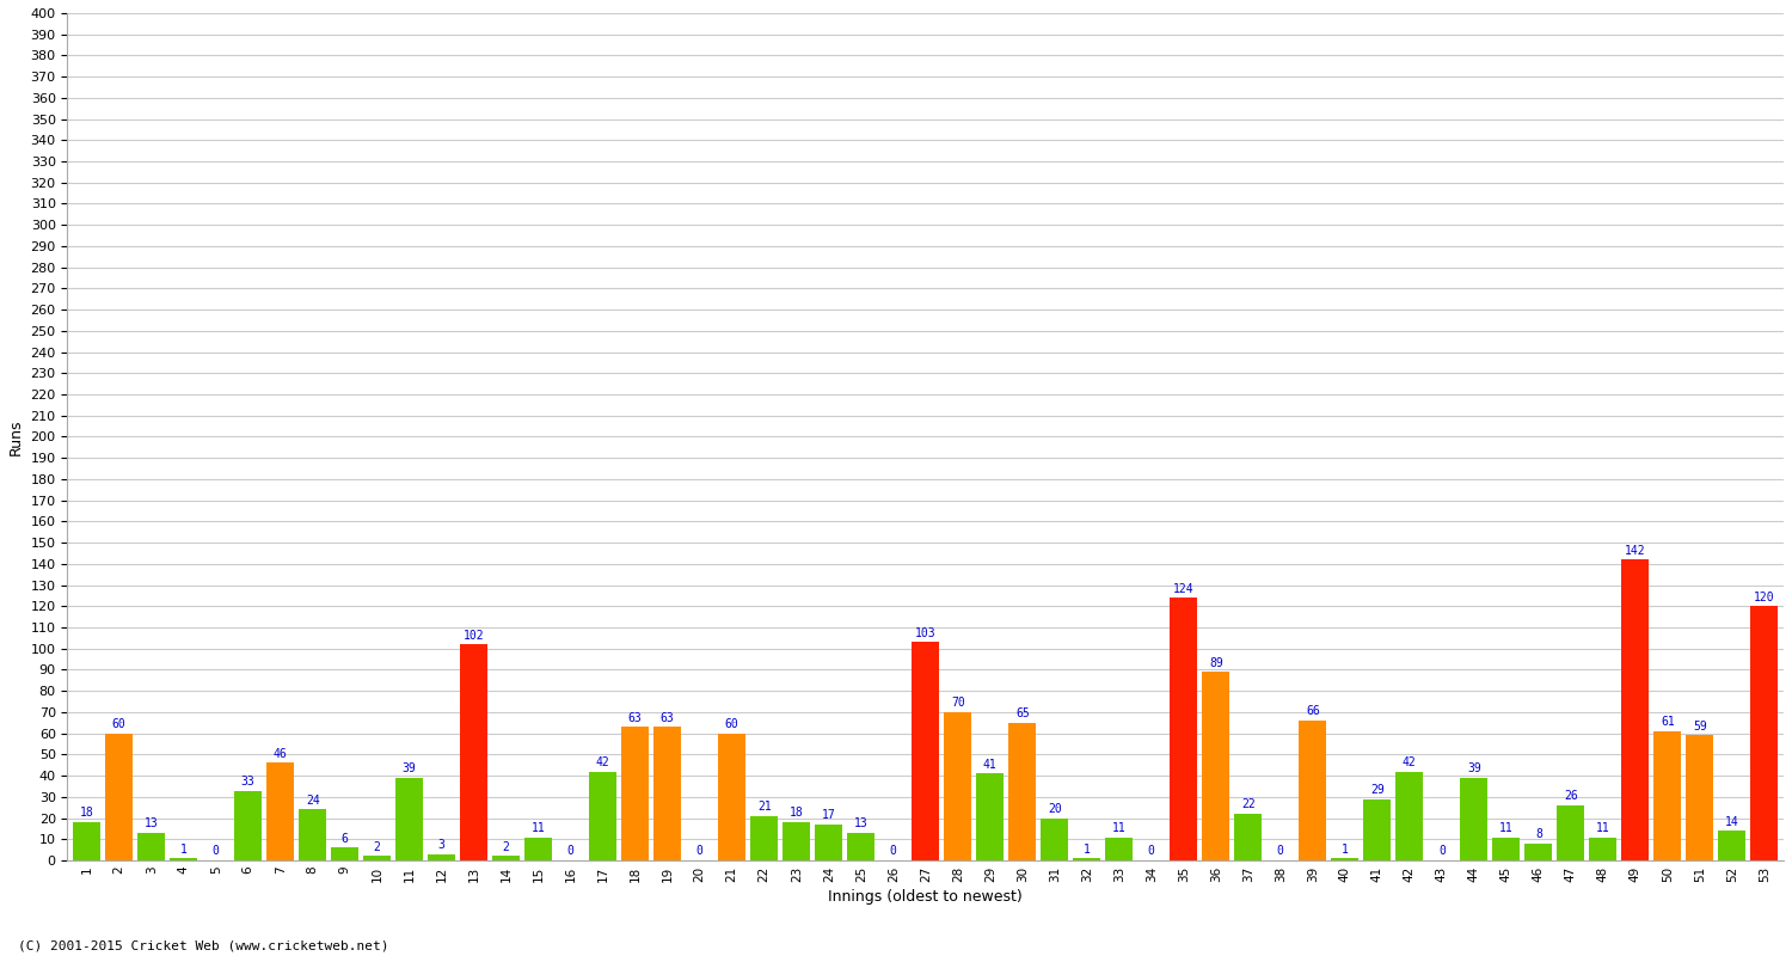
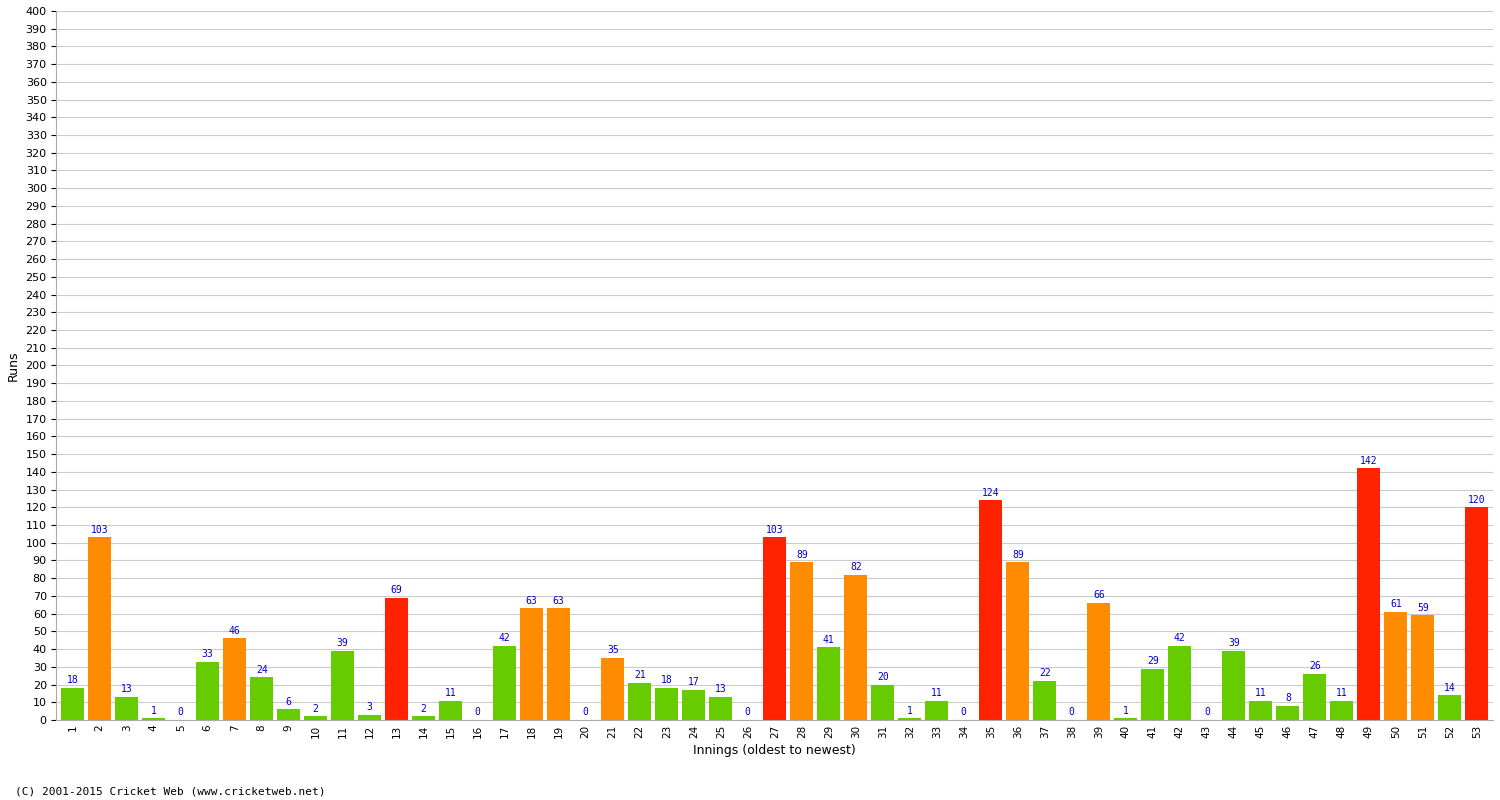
2: 60 -> 103
13: 102 -> 69
21: 60 -> 35
28: 70 -> 89
30: 65 -> 82
